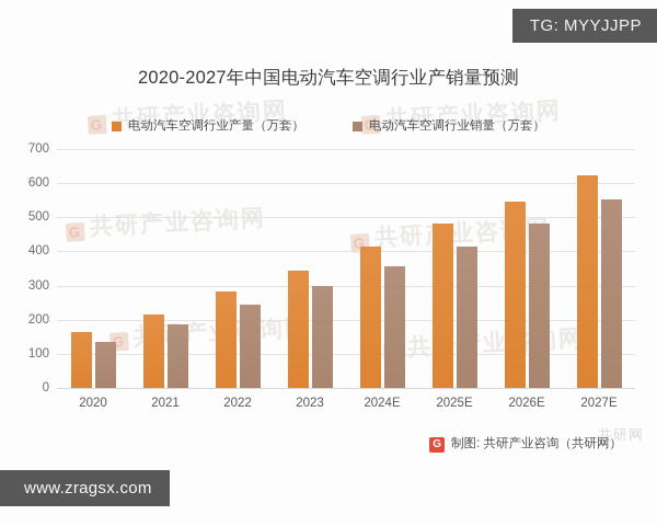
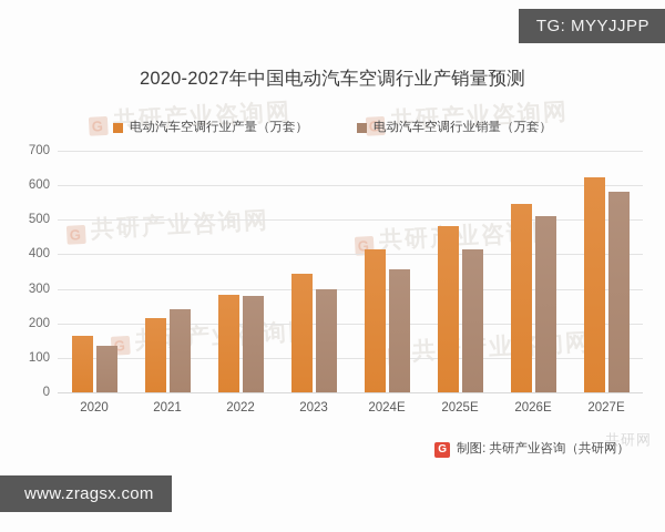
电动汽车空调行业销量（万套）/2021: 190 -> 240
电动汽车空调行业销量（万套）/2022: 240 -> 280
电动汽车空调行业销量（万套）/2026E: 480 -> 510
电动汽车空调行业销量（万套）/2027E: 550 -> 580
